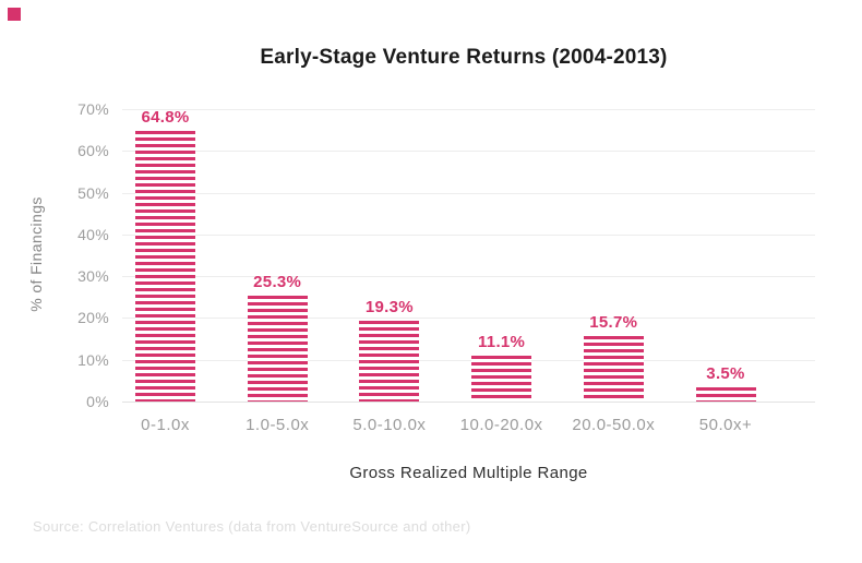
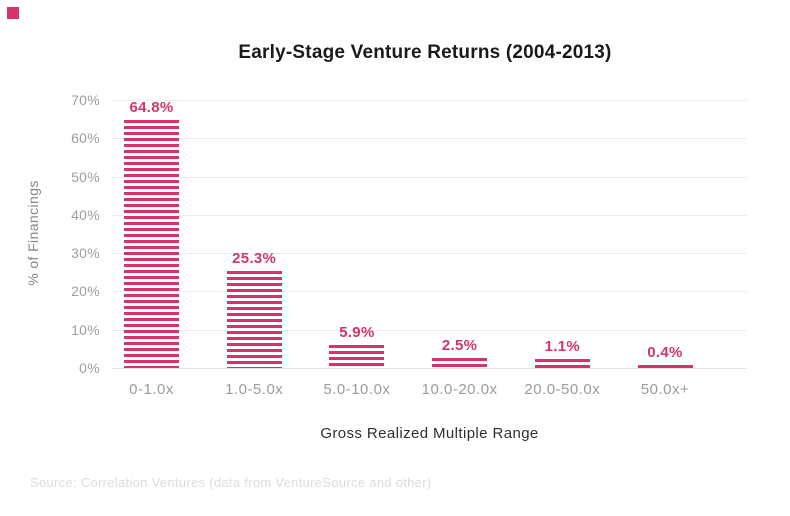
5.0-10.0x: 19.3% -> 5.9%
10.0-20.0x: 11.1% -> 2.5%
20.0-50.0x: 15.7% -> 1.1%
50.0x+: 3.5% -> 0.4%
